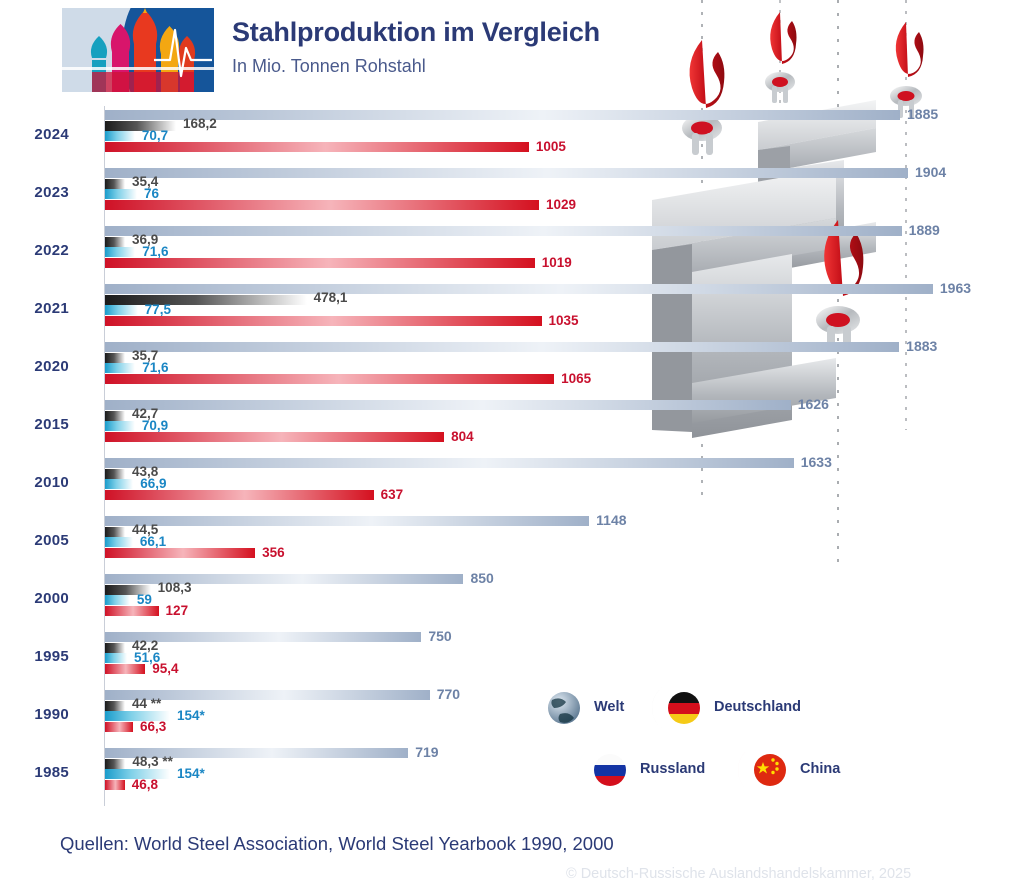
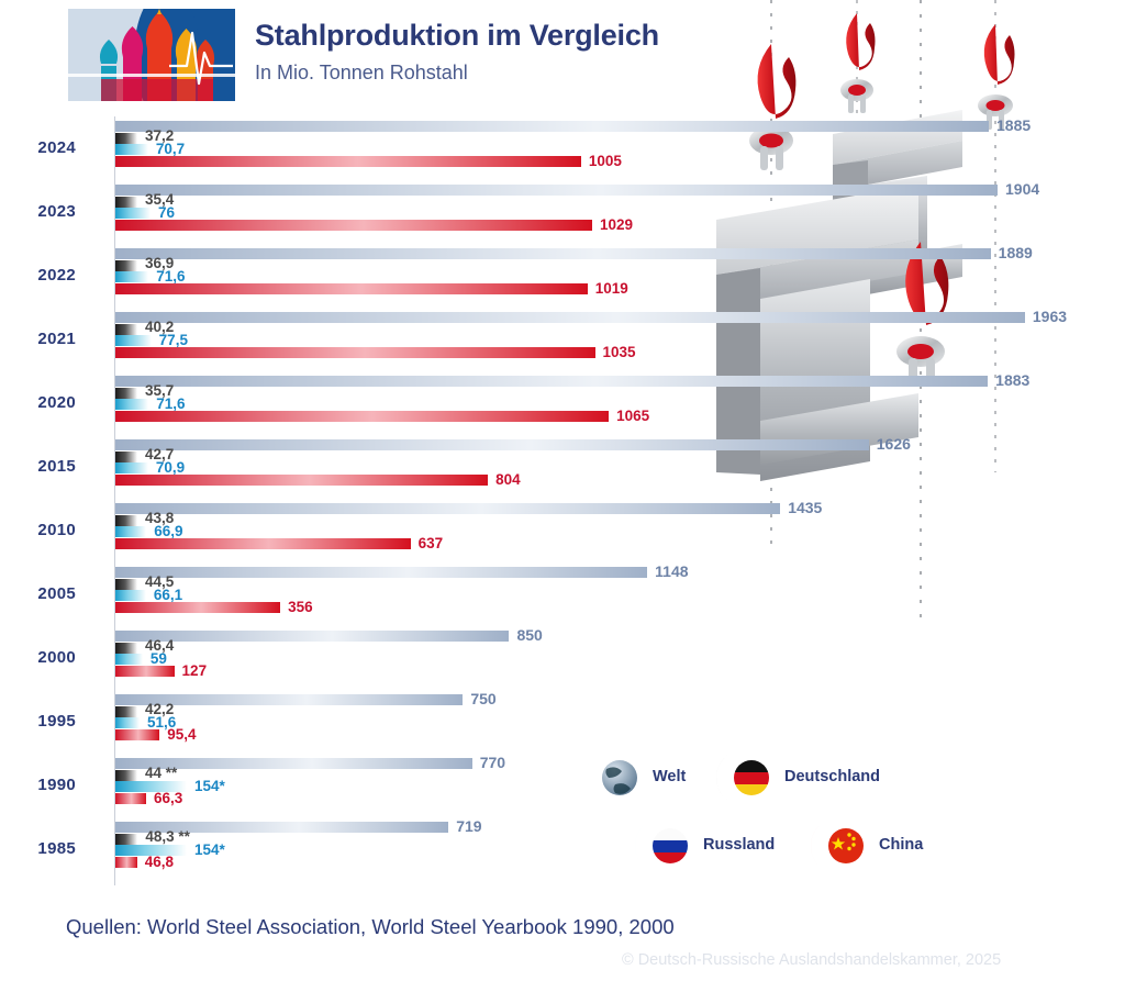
Deutschland/2024: 168,2 -> 37,2
Deutschland/2021: 478,1 -> 40,2
Welt/2010: 1633 -> 1435
Deutschland/2000: 108,3 -> 46,4
